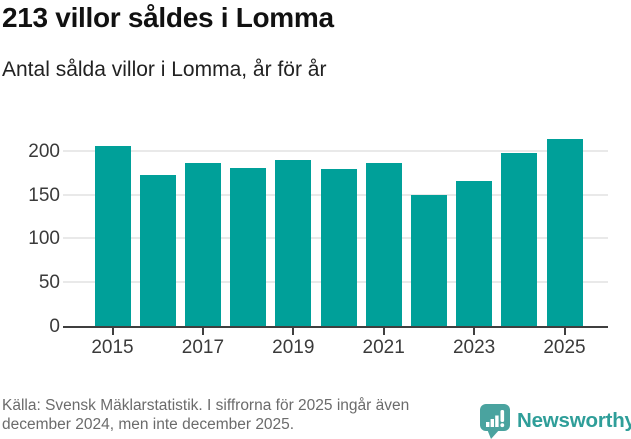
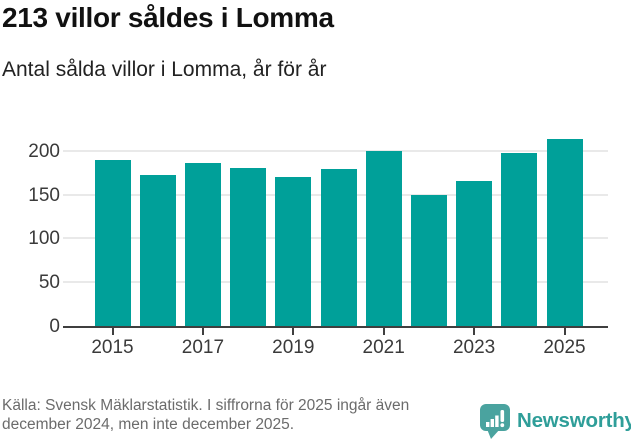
2015: 200 -> 190
2019: 190 -> 170
2021: 190 -> 200
